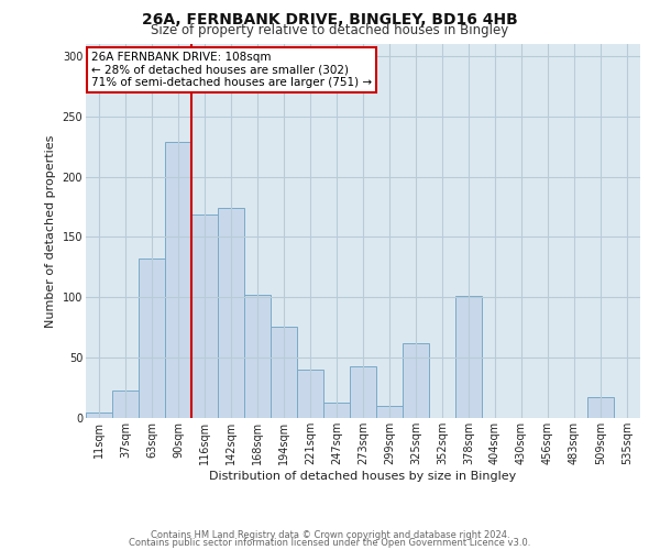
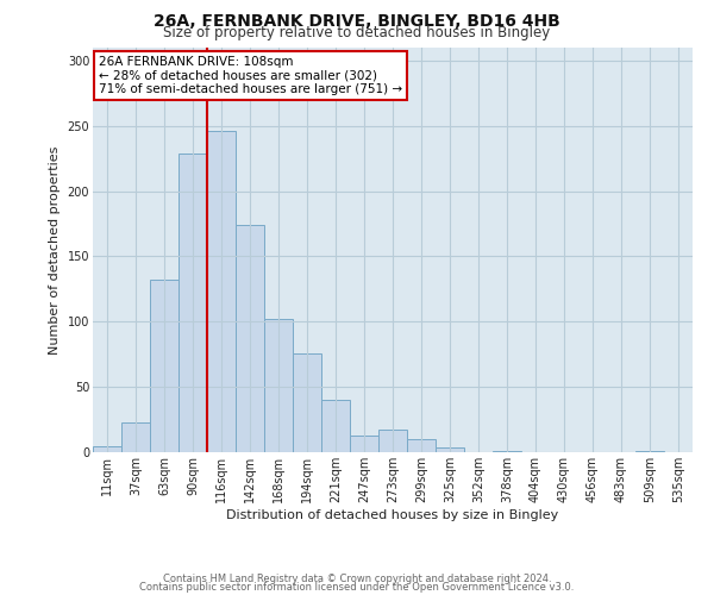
116sqm: 169 -> 246
273sqm: 43 -> 17
325sqm: 62 -> 4
378sqm: 101 -> 1
509sqm: 17 -> 1
